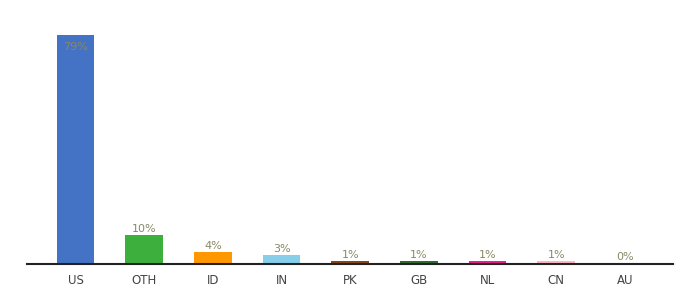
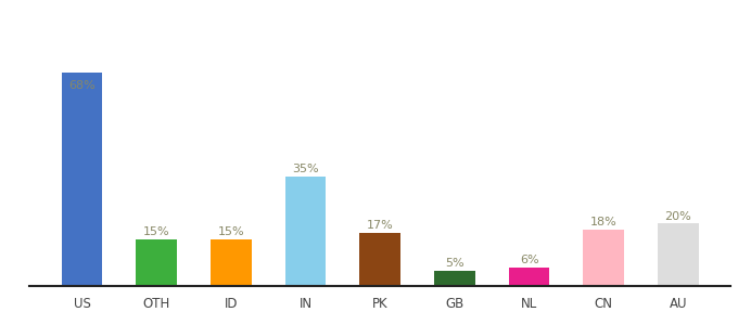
US: 79% -> 68%
OTH: 10% -> 15%
ID: 4% -> 15%
IN: 3% -> 35%
PK: 1% -> 17%
GB: 1% -> 5%
NL: 1% -> 6%
CN: 1% -> 18%
AU: 0% -> 20%
